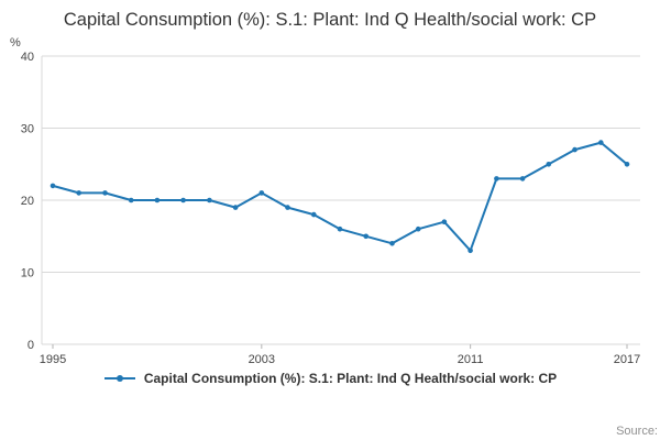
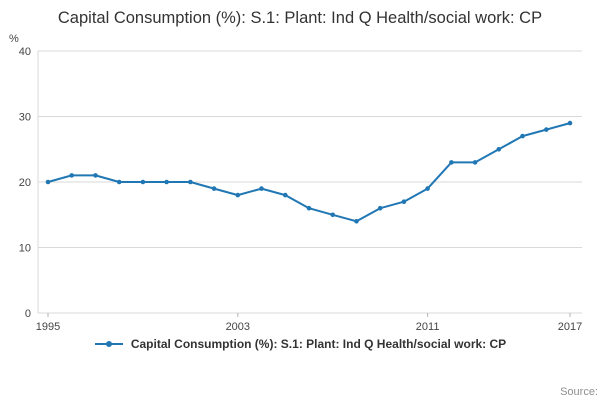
1995: 22 -> 20
2003: 21 -> 18
2011: 13 -> 19
2017: 25 -> 29
